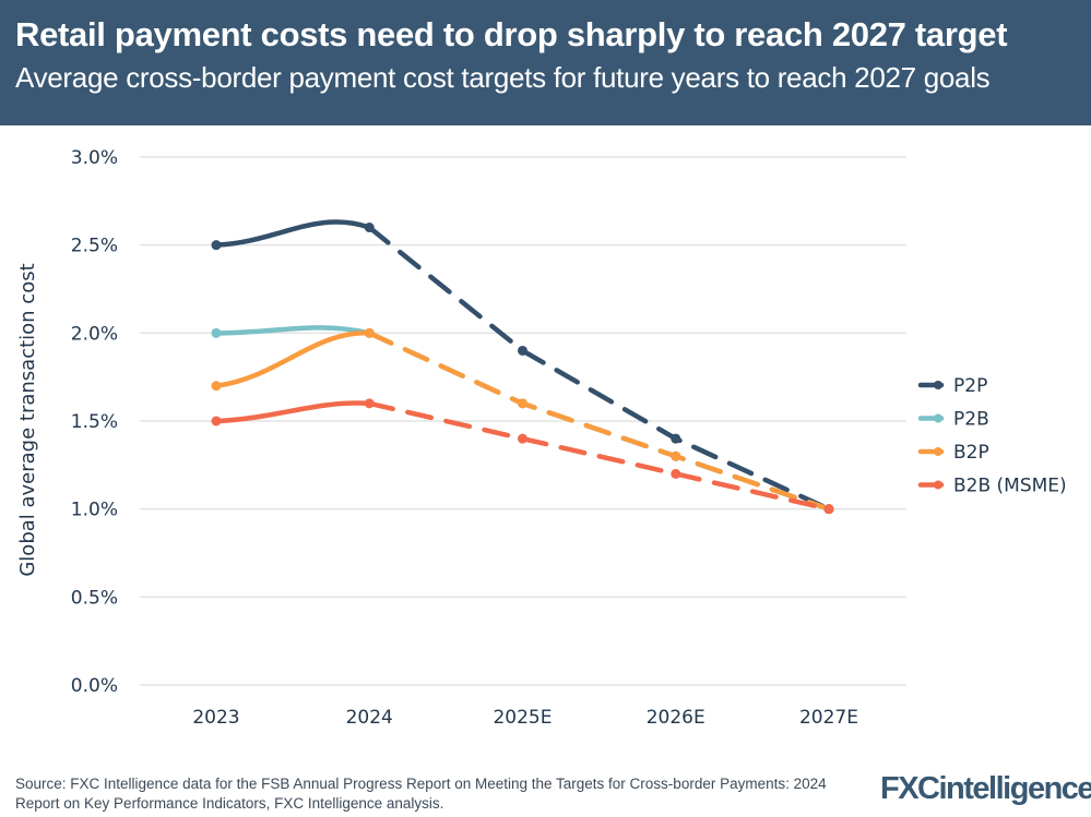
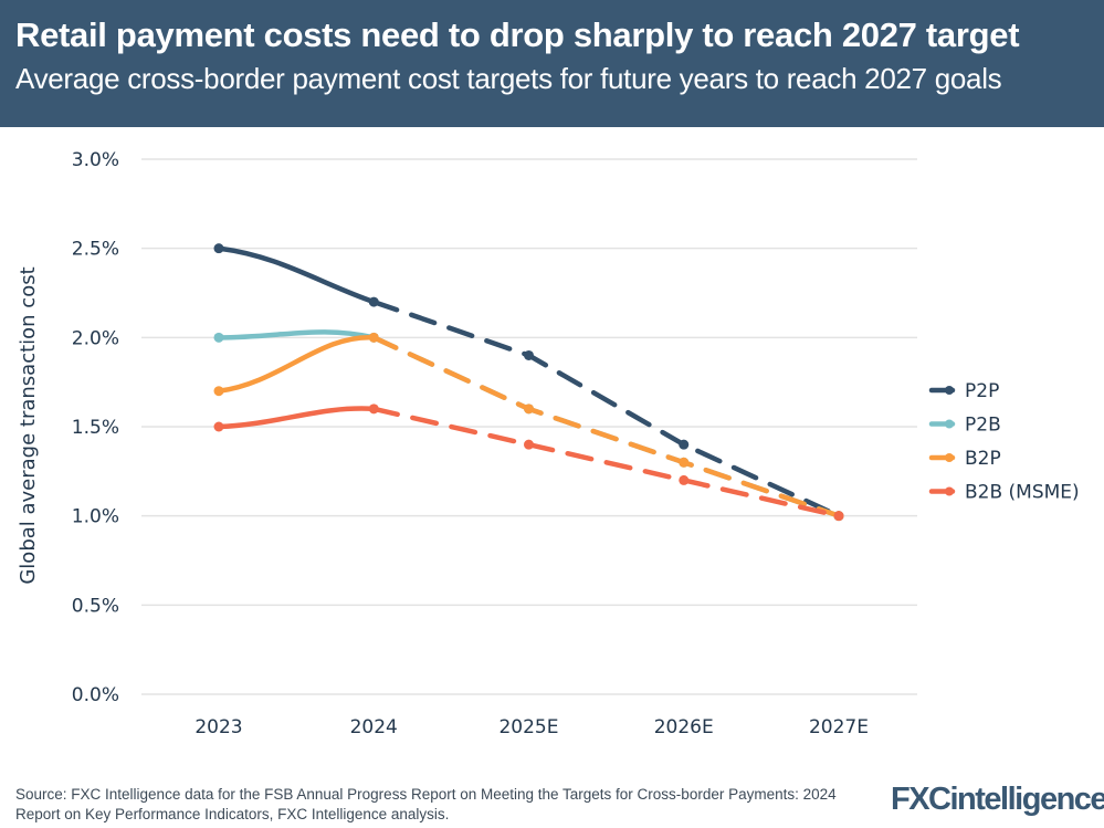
P2P/2024: 2.6% -> 2.2%
